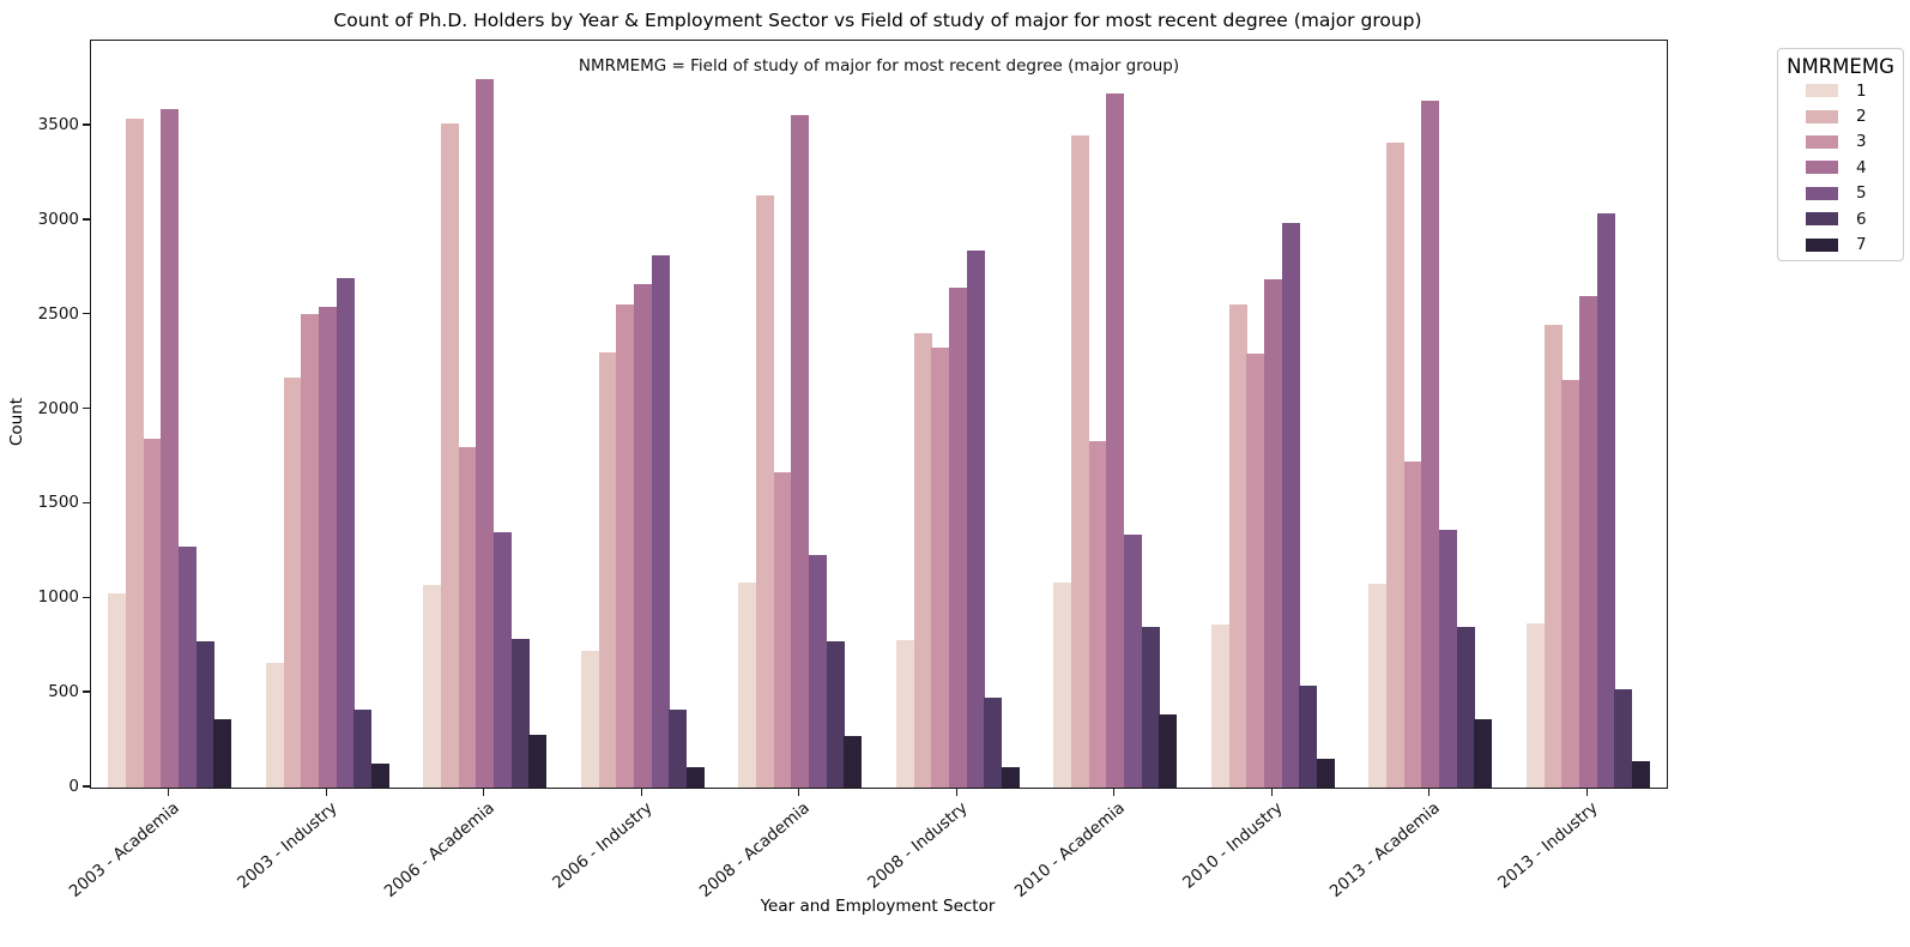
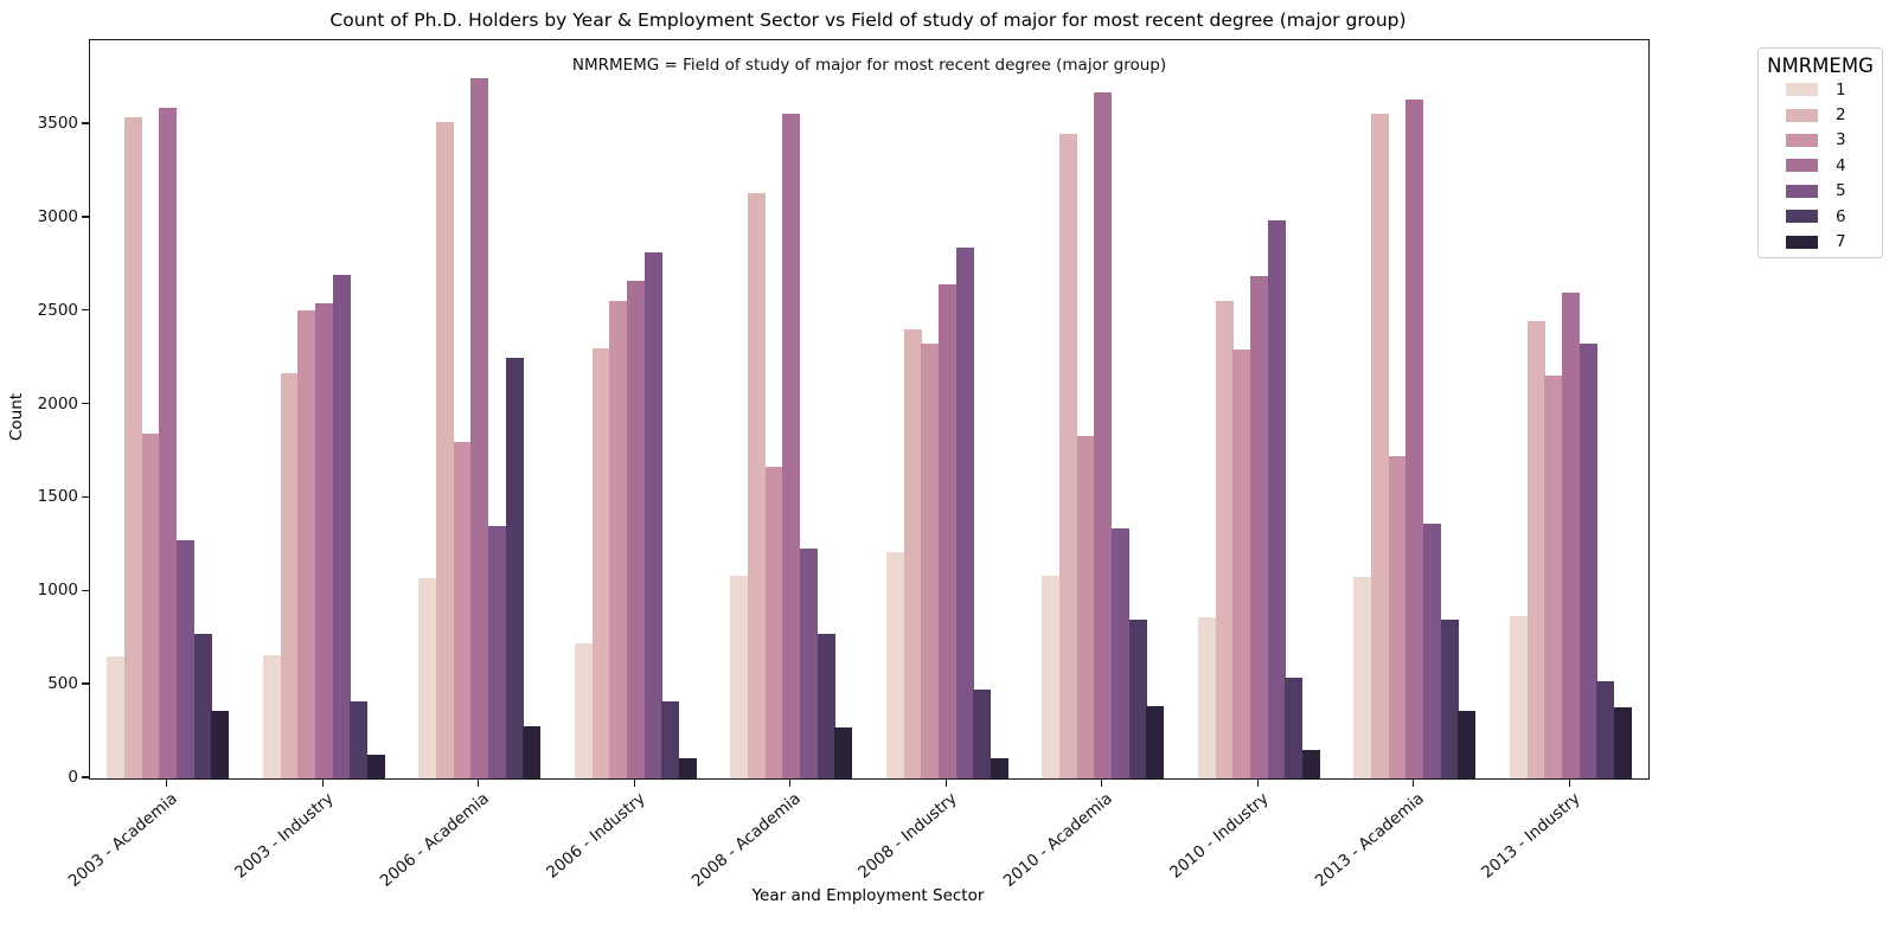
1/2003 - Academia: 1020 -> 650
6/2006 - Academia: 780 -> 2250
1/2008 - Industry: 780 -> 1210
2/2013 - Academia: 3410 -> 3560
5/2013 - Industry: 3040 -> 2330
7/2013 - Industry: 140 -> 380
